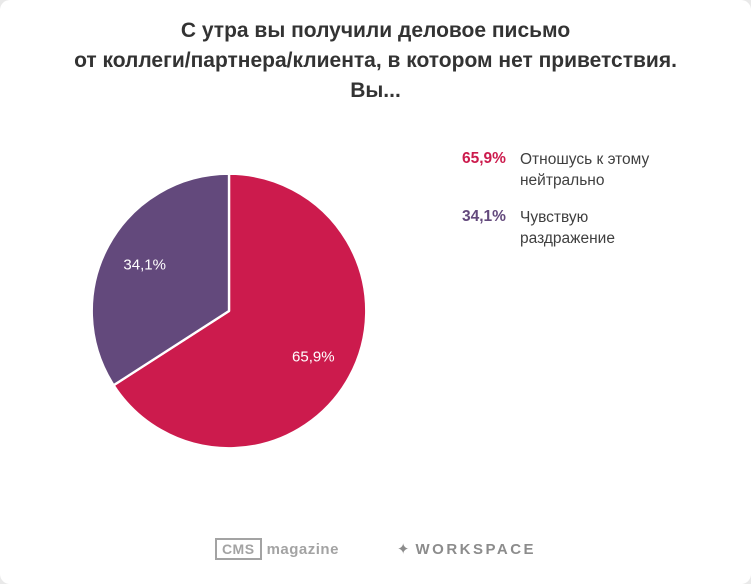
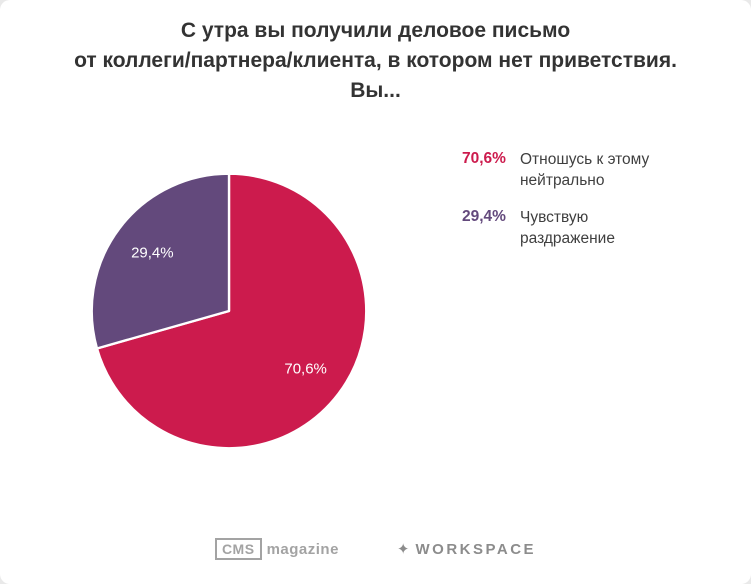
Отношусь к этому нейтрально: 65,9% -> 70,6%
Чувствую раздражение: 34,1% -> 29,4%
